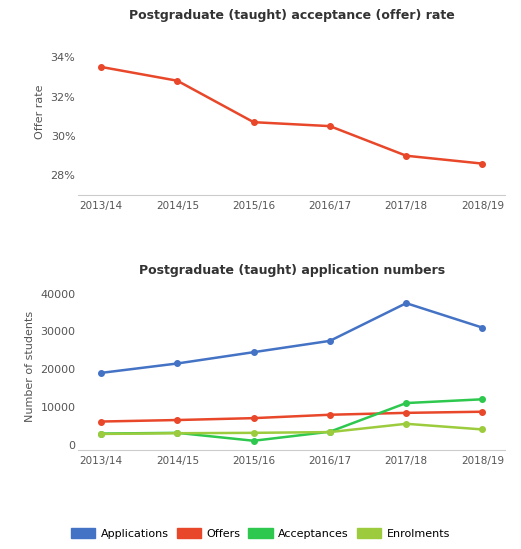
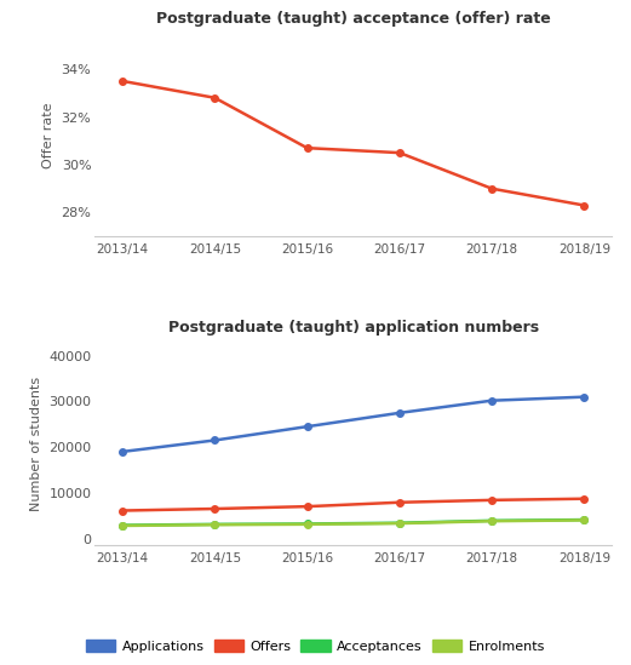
Postgraduate (taught) acceptance (offer) rate/2018/19: 28.6% -> 28.3%
Postgraduate (taught) application numbers/Acceptances/2015/16: 1000 -> 3200
Postgraduate (taught) application numbers/Applications/2017/18: 37500 -> 30200
Postgraduate (taught) application numbers/Acceptances/2017/18: 11000 -> 3900
Postgraduate (taught) application numbers/Enrolments/2017/18: 5500 -> 3800
Postgraduate (taught) application numbers/Acceptances/2018/19: 12000 -> 4100
